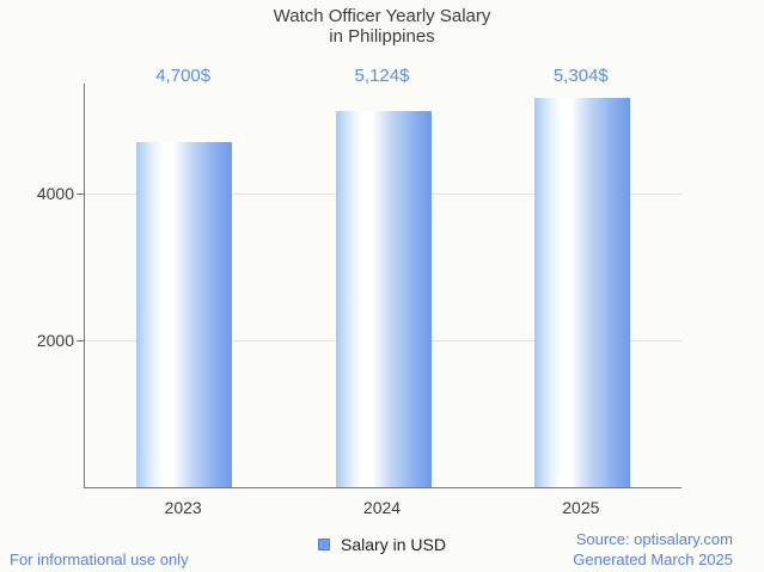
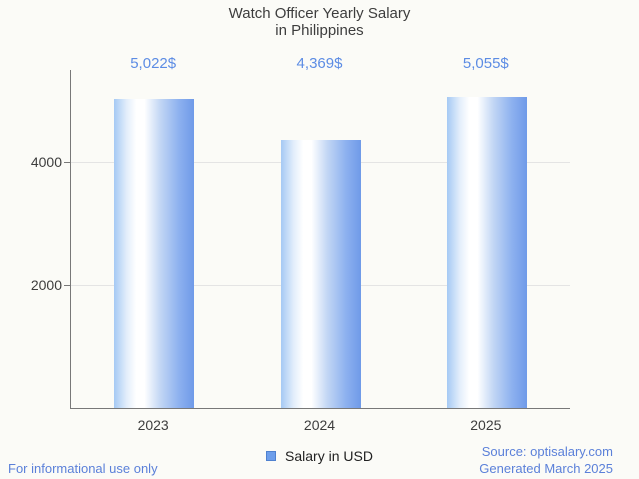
2023: 4,700 -> 5,022
2024: 5,124 -> 4,369
2025: 5,304 -> 5,055
